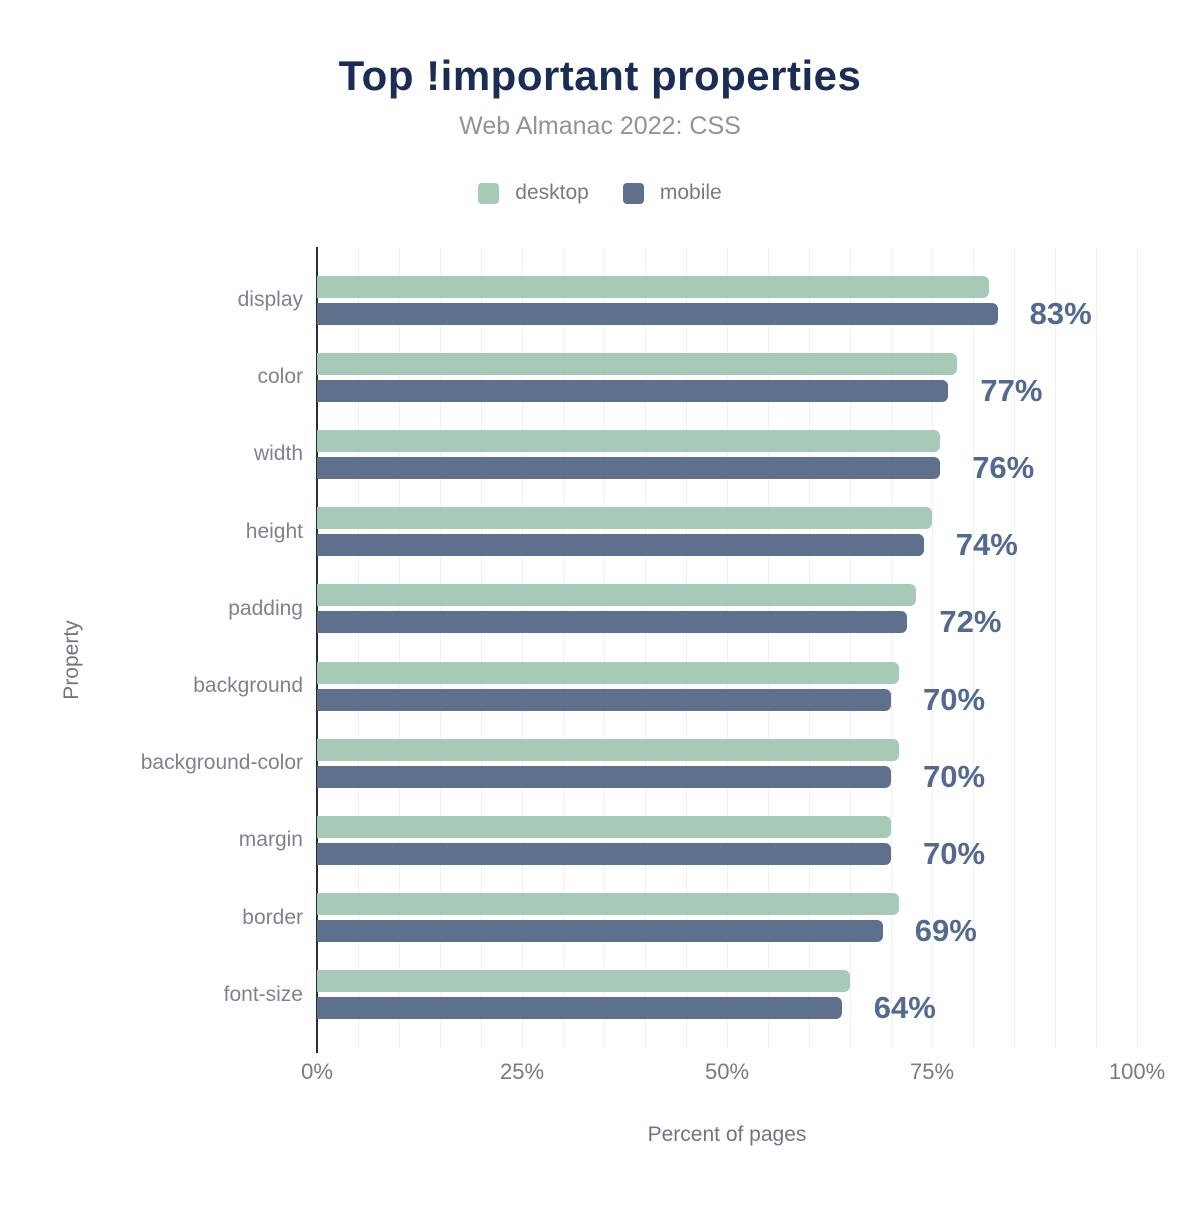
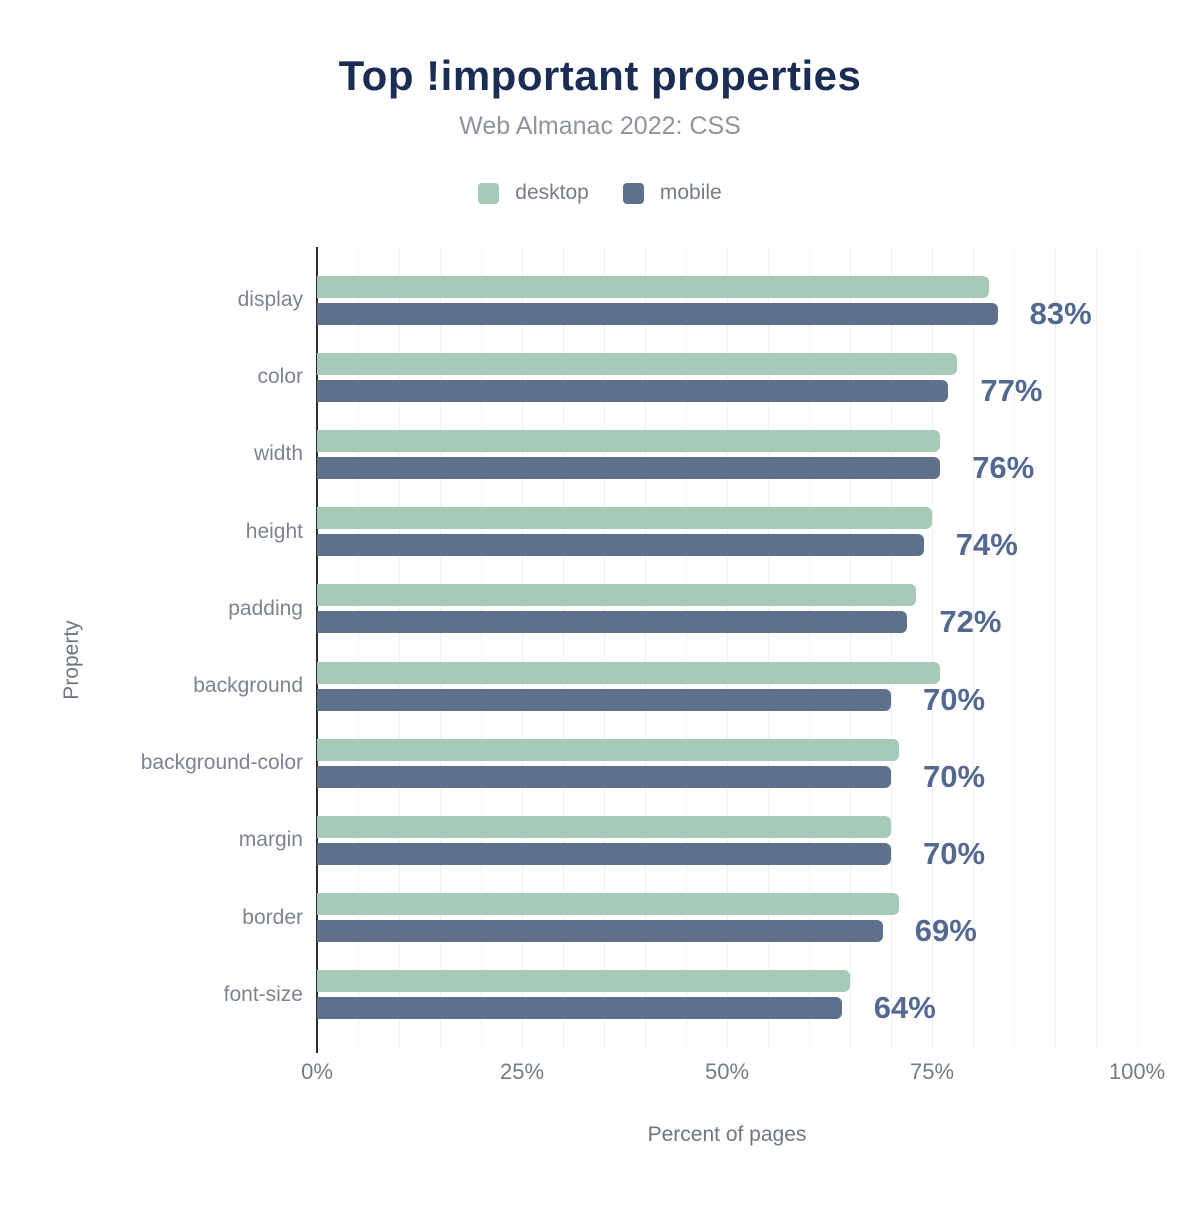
desktop/background: 71% -> 76%
